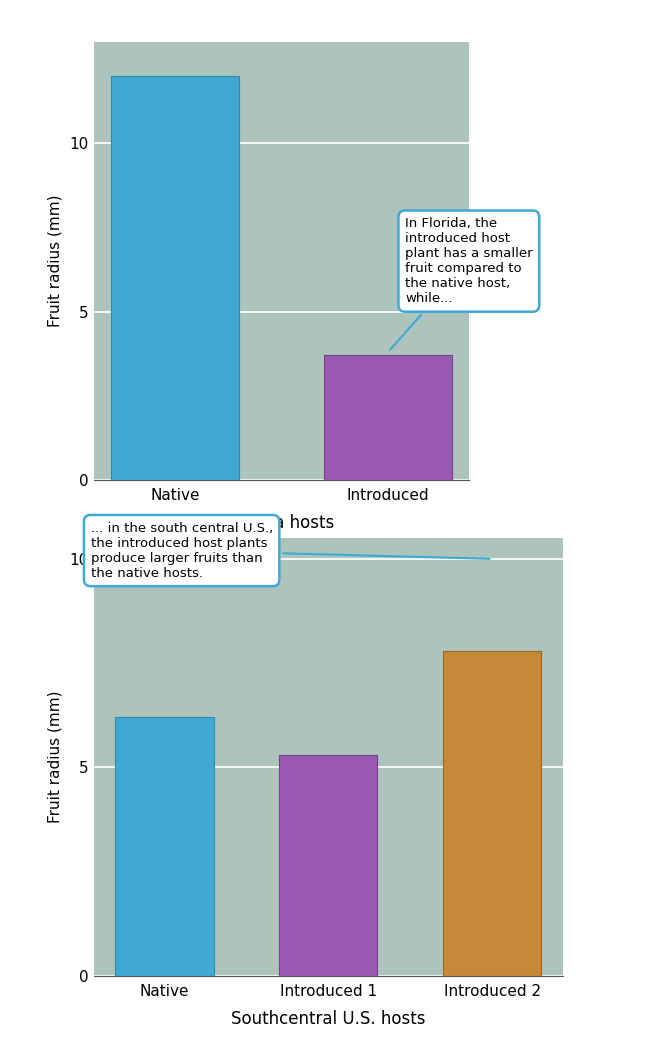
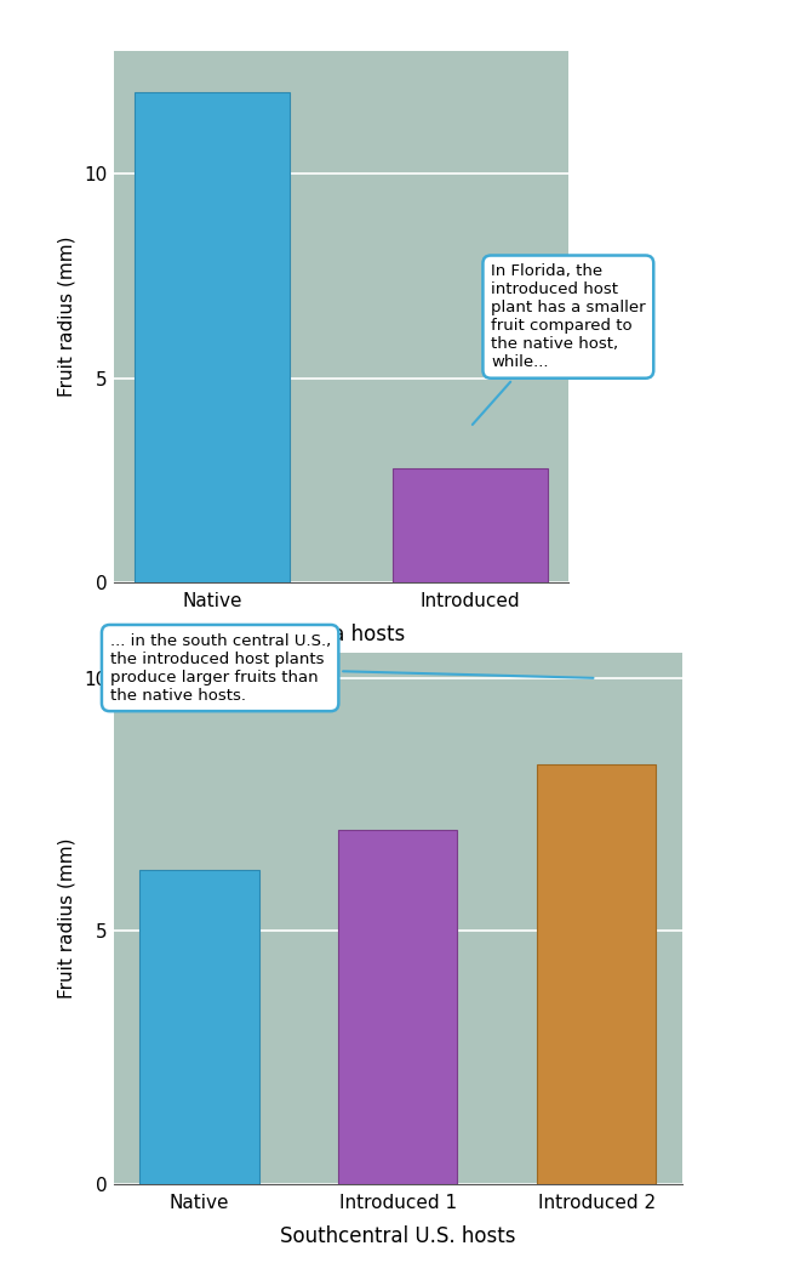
Introduced: 3.7 -> 2.8
Introduced 1: 5.3 -> 7.0
Introduced 2: 7.8 -> 8.3
